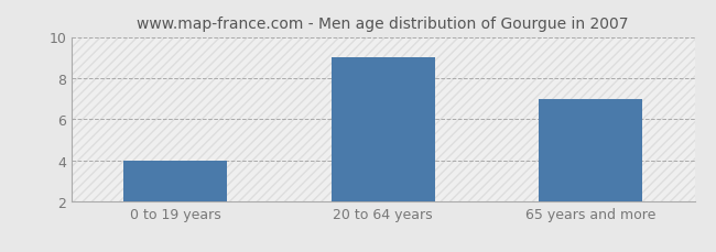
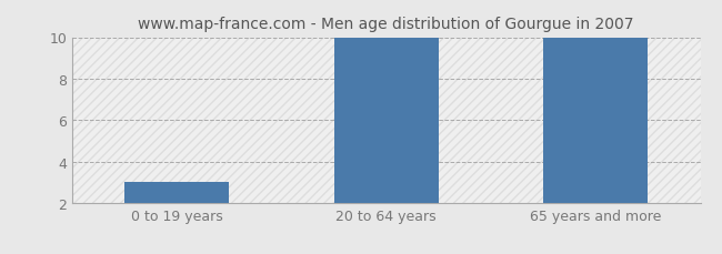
0 to 19 years: 4 -> 3
20 to 64 years: 9 -> 10
65 years and more: 7 -> 10
